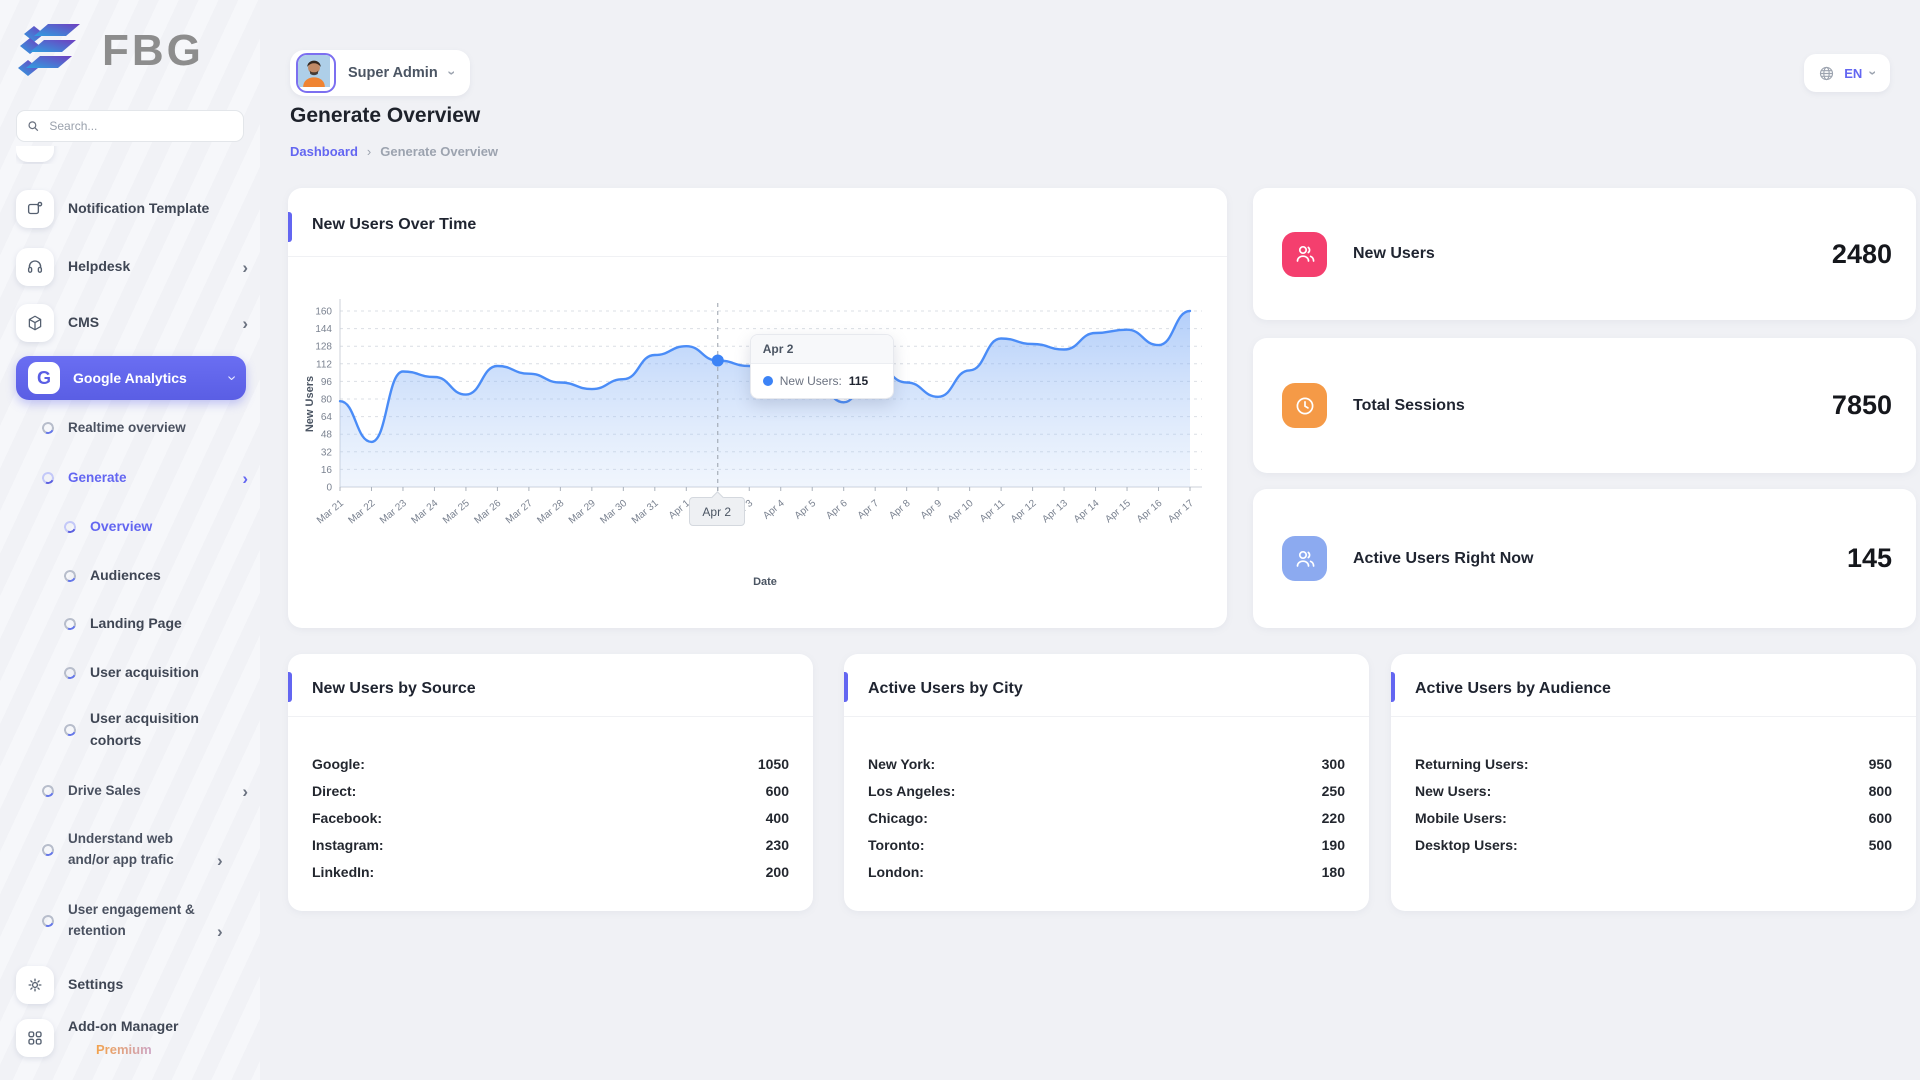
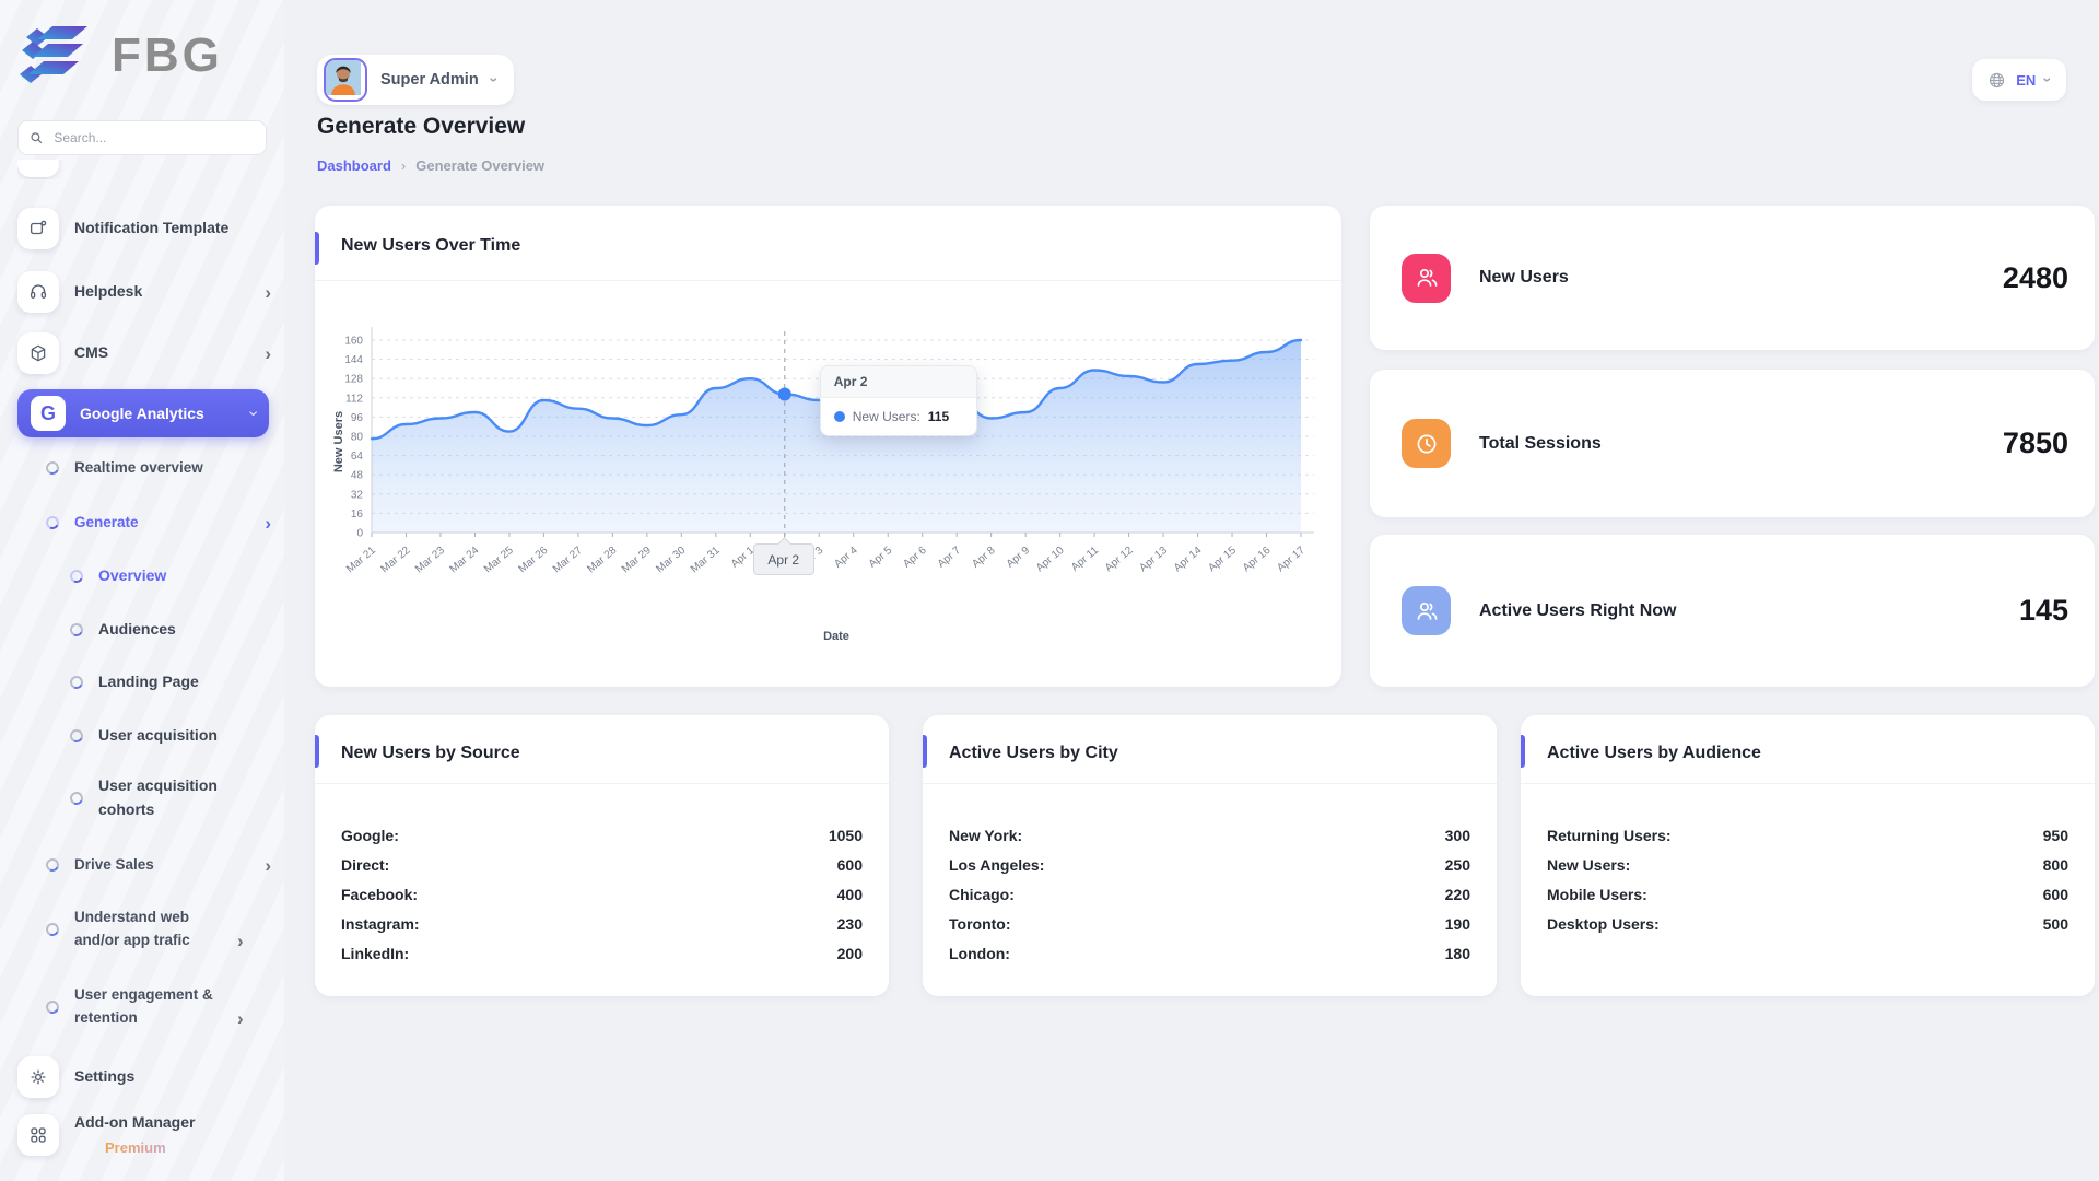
Mar 22: 41 -> 90
Mar 23: 105 -> 95
Apr 6: 77 -> 108
Apr 9: 82 -> 100
Apr 10: 106 -> 120
Apr 16: 129 -> 150
